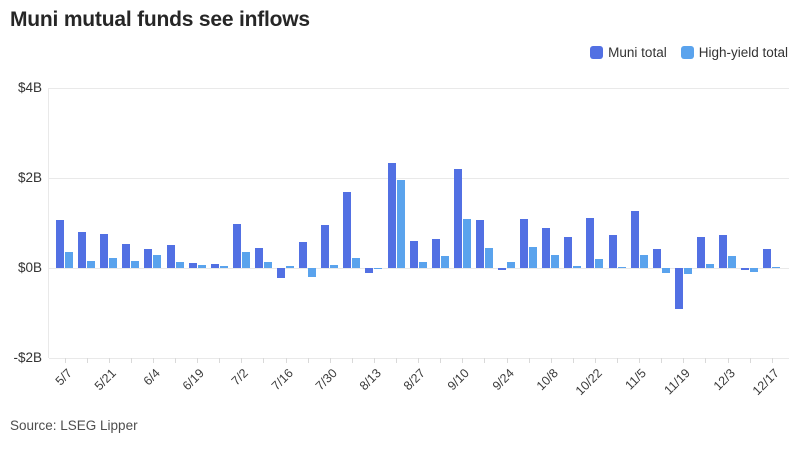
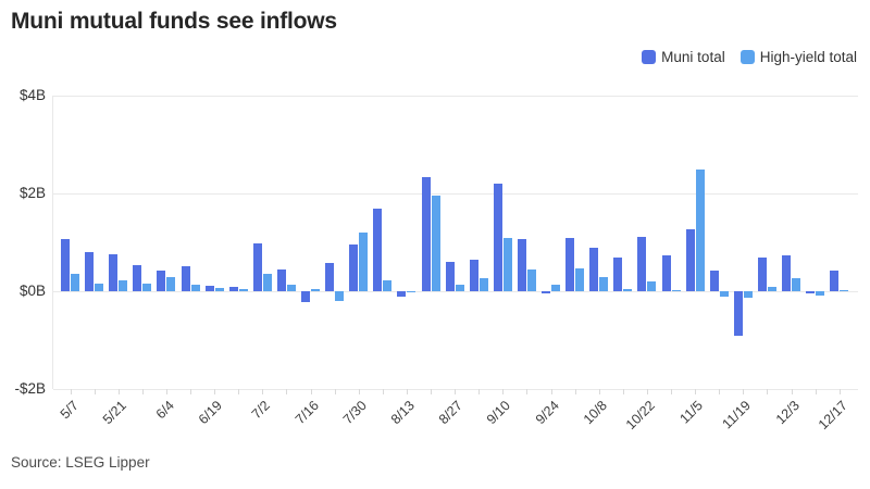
High-yield total/7/30: $0.1B -> $1.2B
High-yield total/11/5: $0.3B -> $2.5B
